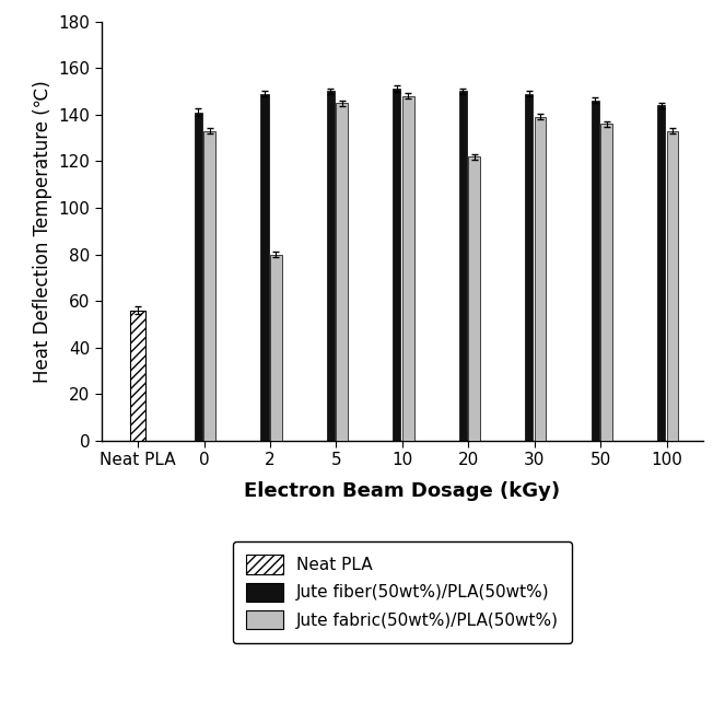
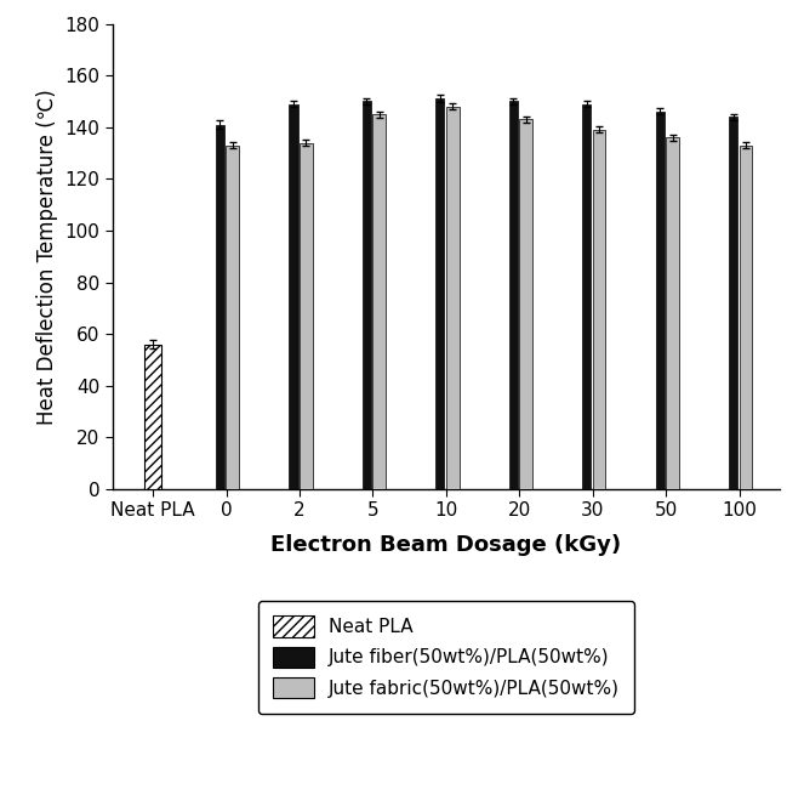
Jute fabric(50wt%)/PLA(50wt%)/2: 80 -> 134
Jute fabric(50wt%)/PLA(50wt%)/20: 122 -> 143
